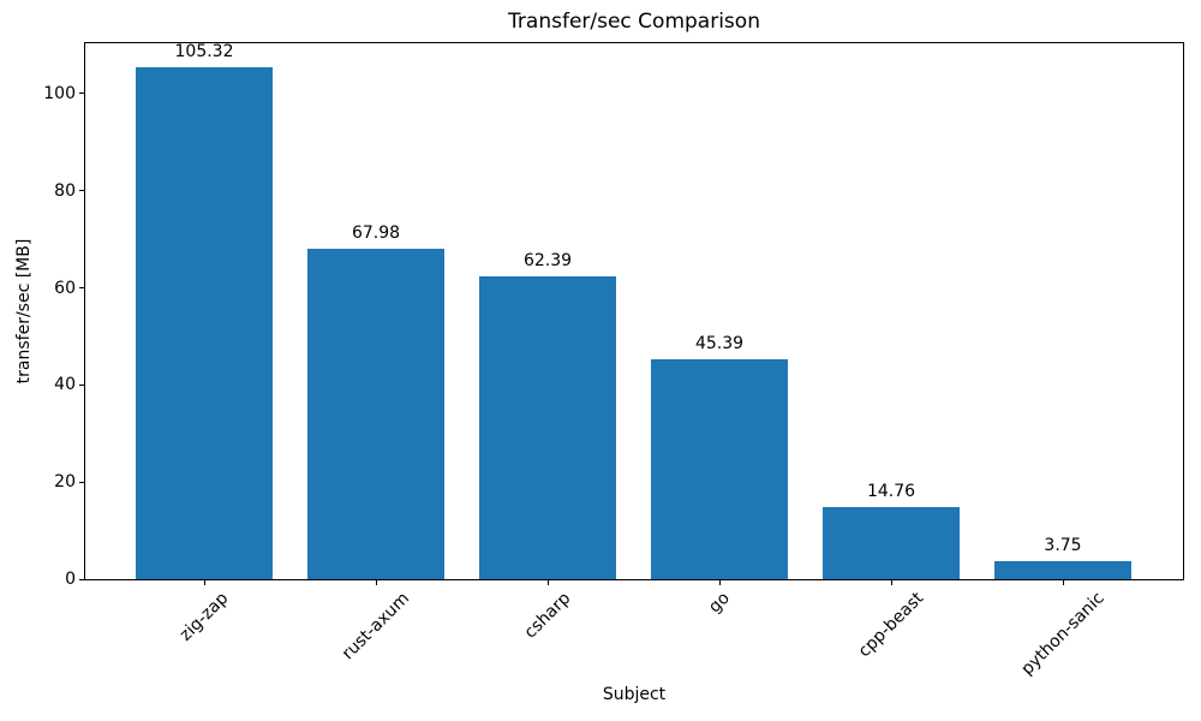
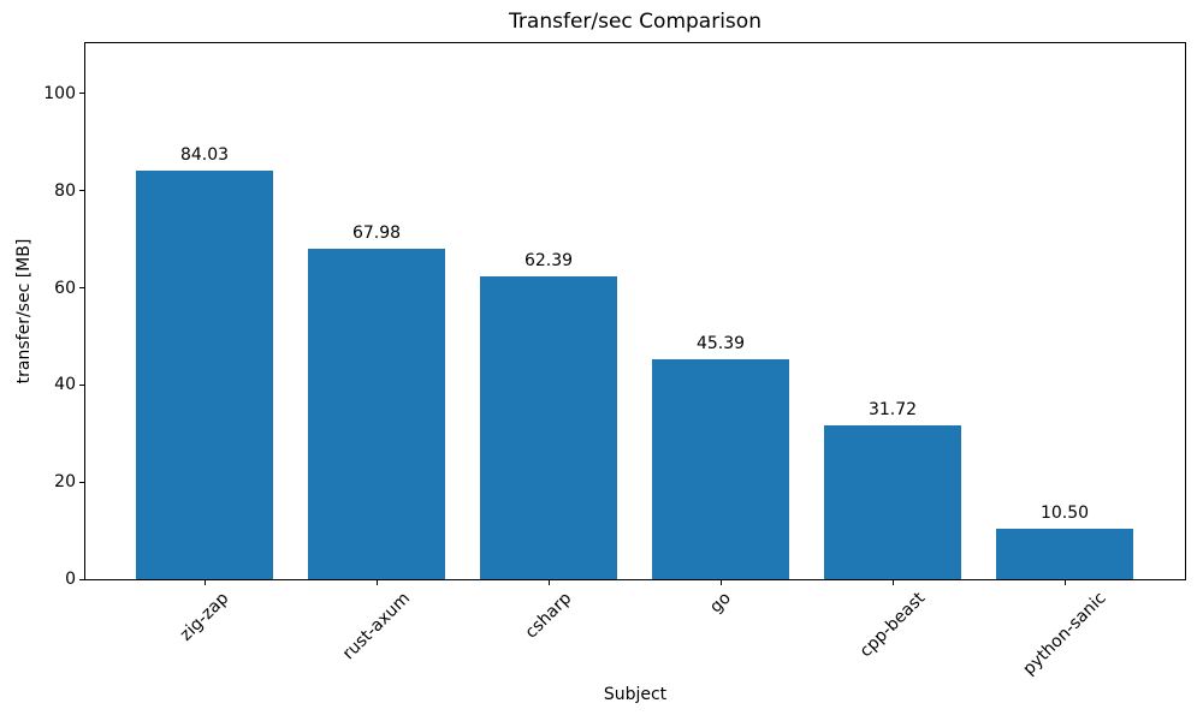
zig-zap: 105.32 -> 84.03
cpp-beast: 14.76 -> 31.72
python-sanic: 3.75 -> 10.50
